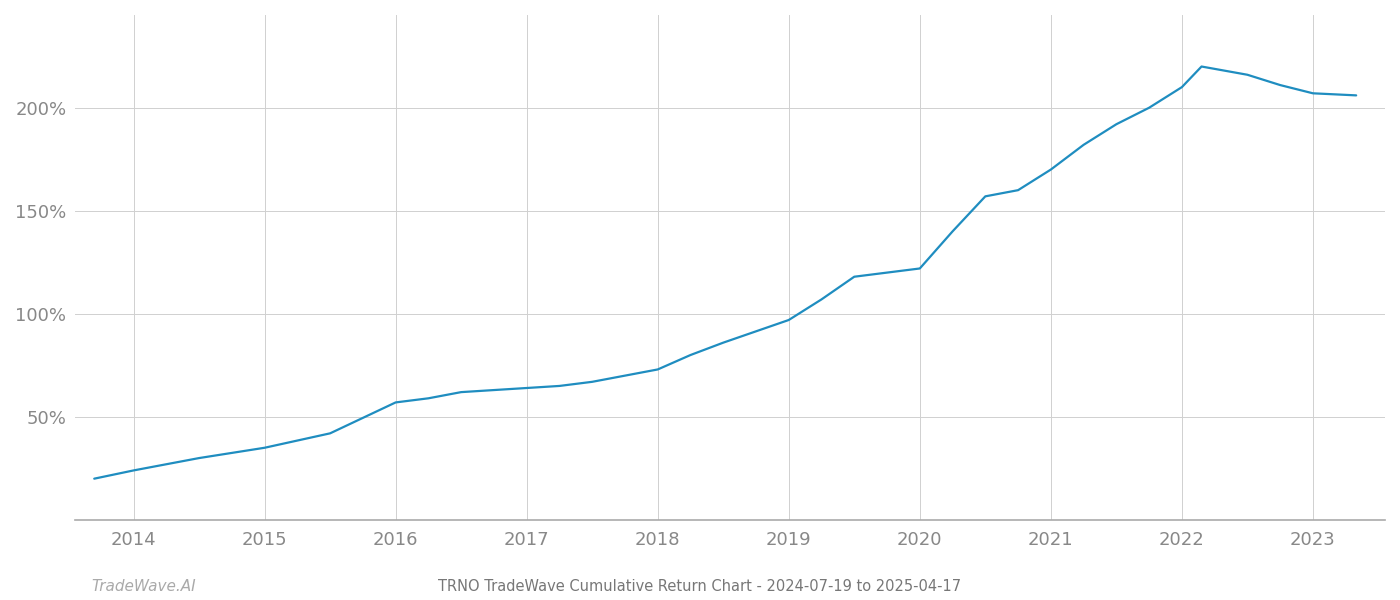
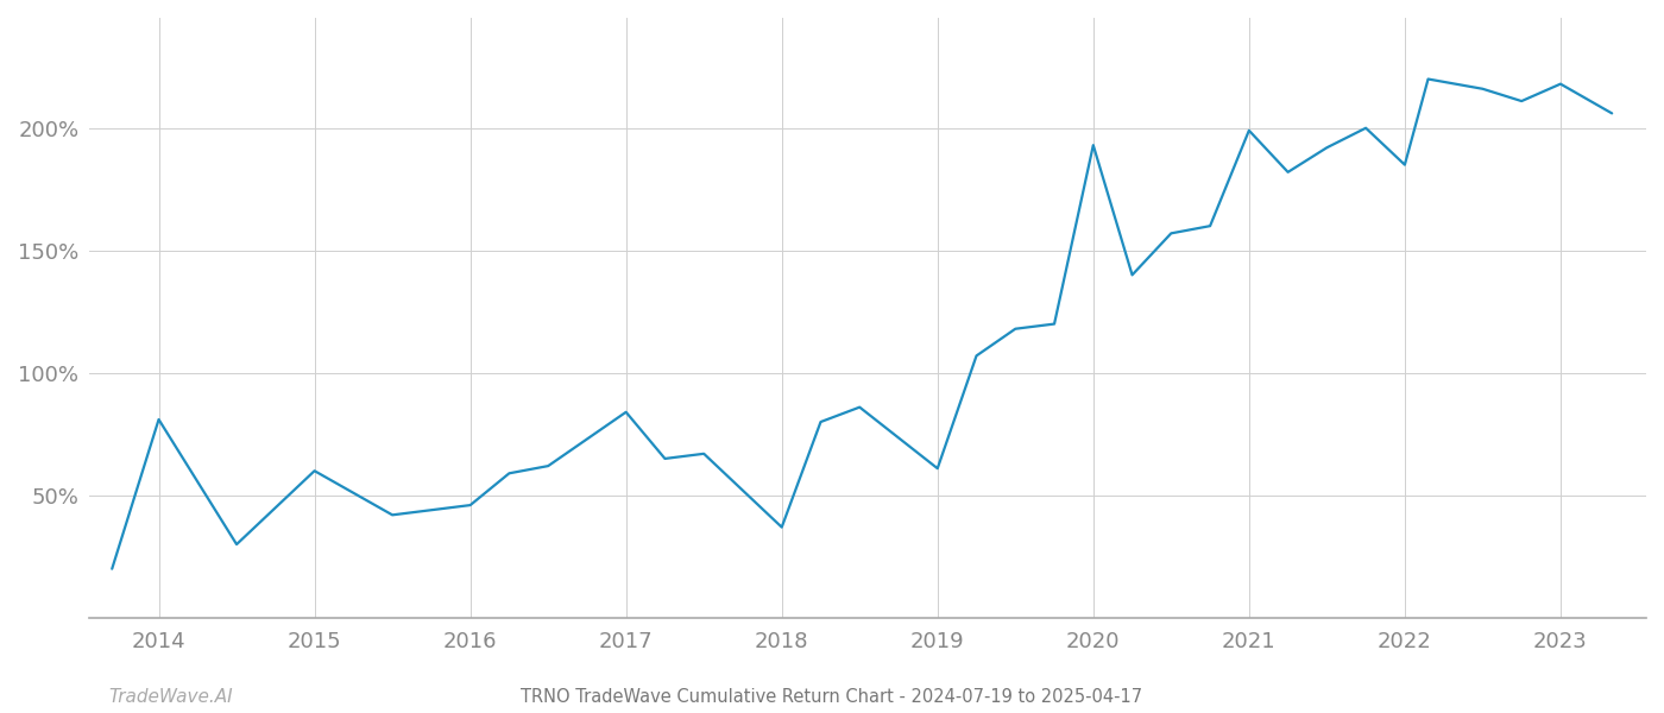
2014: 24% -> 81%
2015: 35% -> 60%
2016: 57% -> 46%
2017: 64% -> 84%
2018: 73% -> 37%
2019: 97% -> 61%
2020: 122% -> 193%
2021: 170% -> 199%
2022: 210% -> 185%
2023: 207% -> 218%
